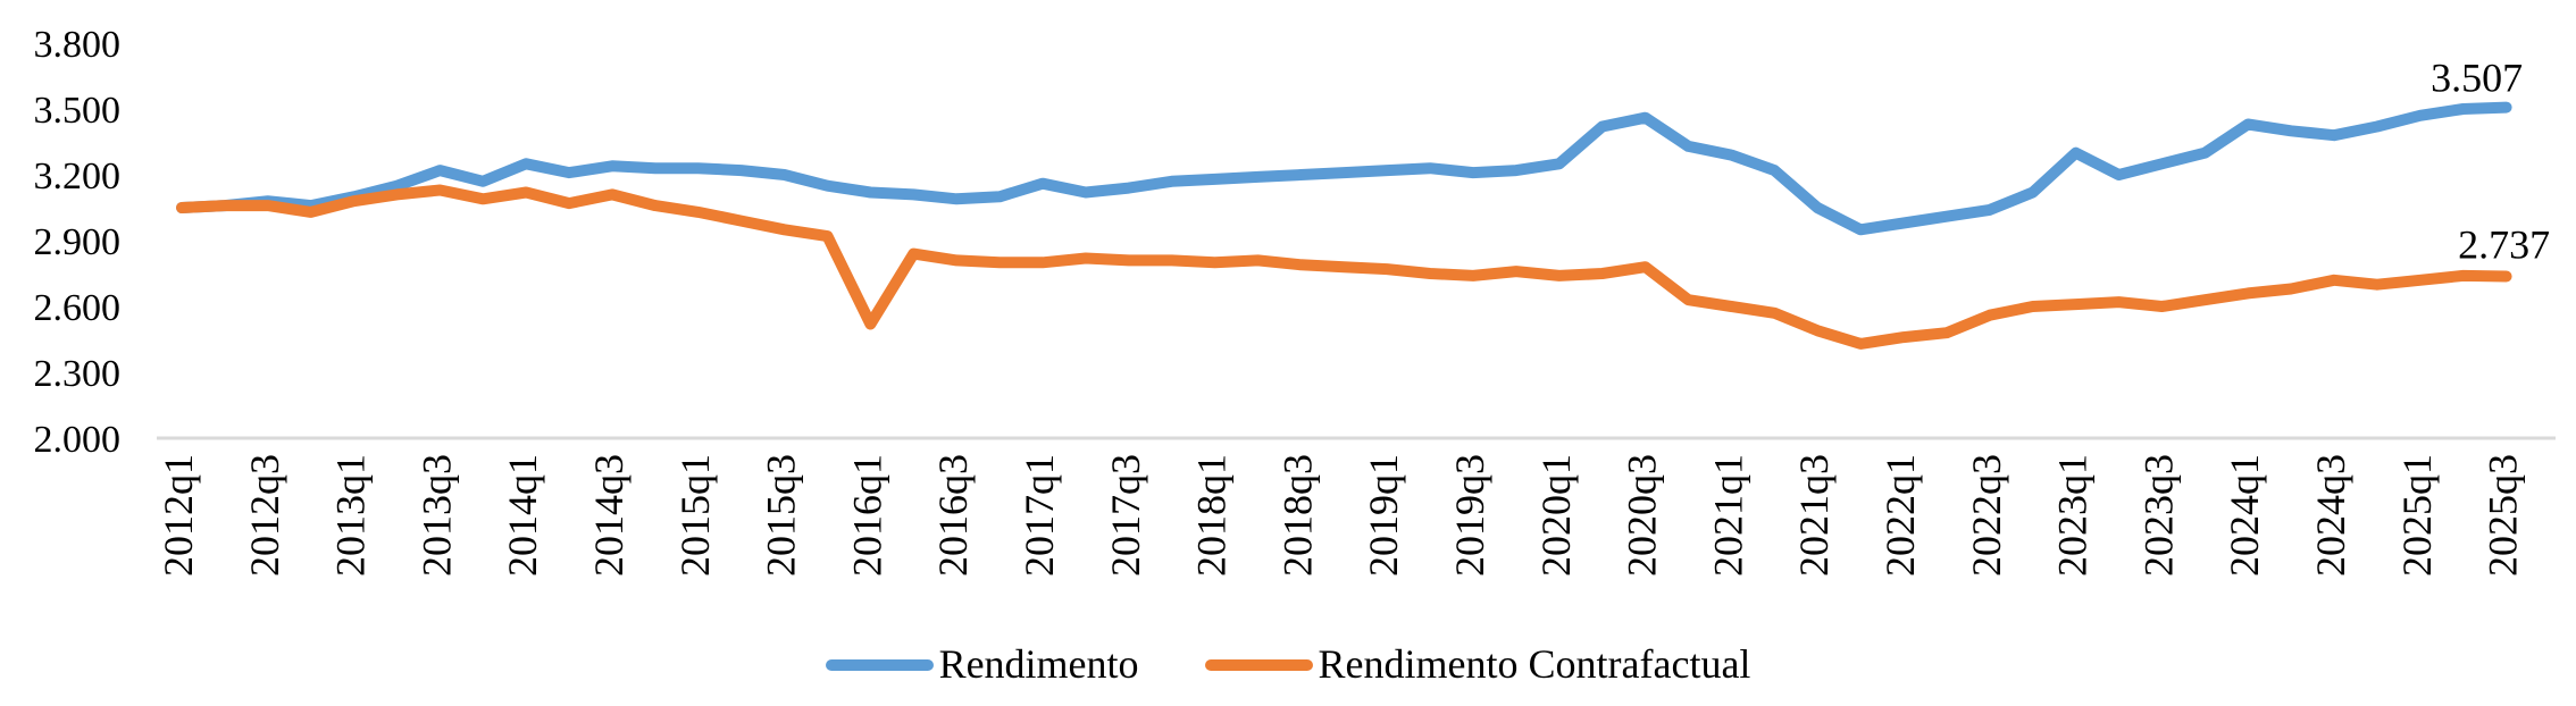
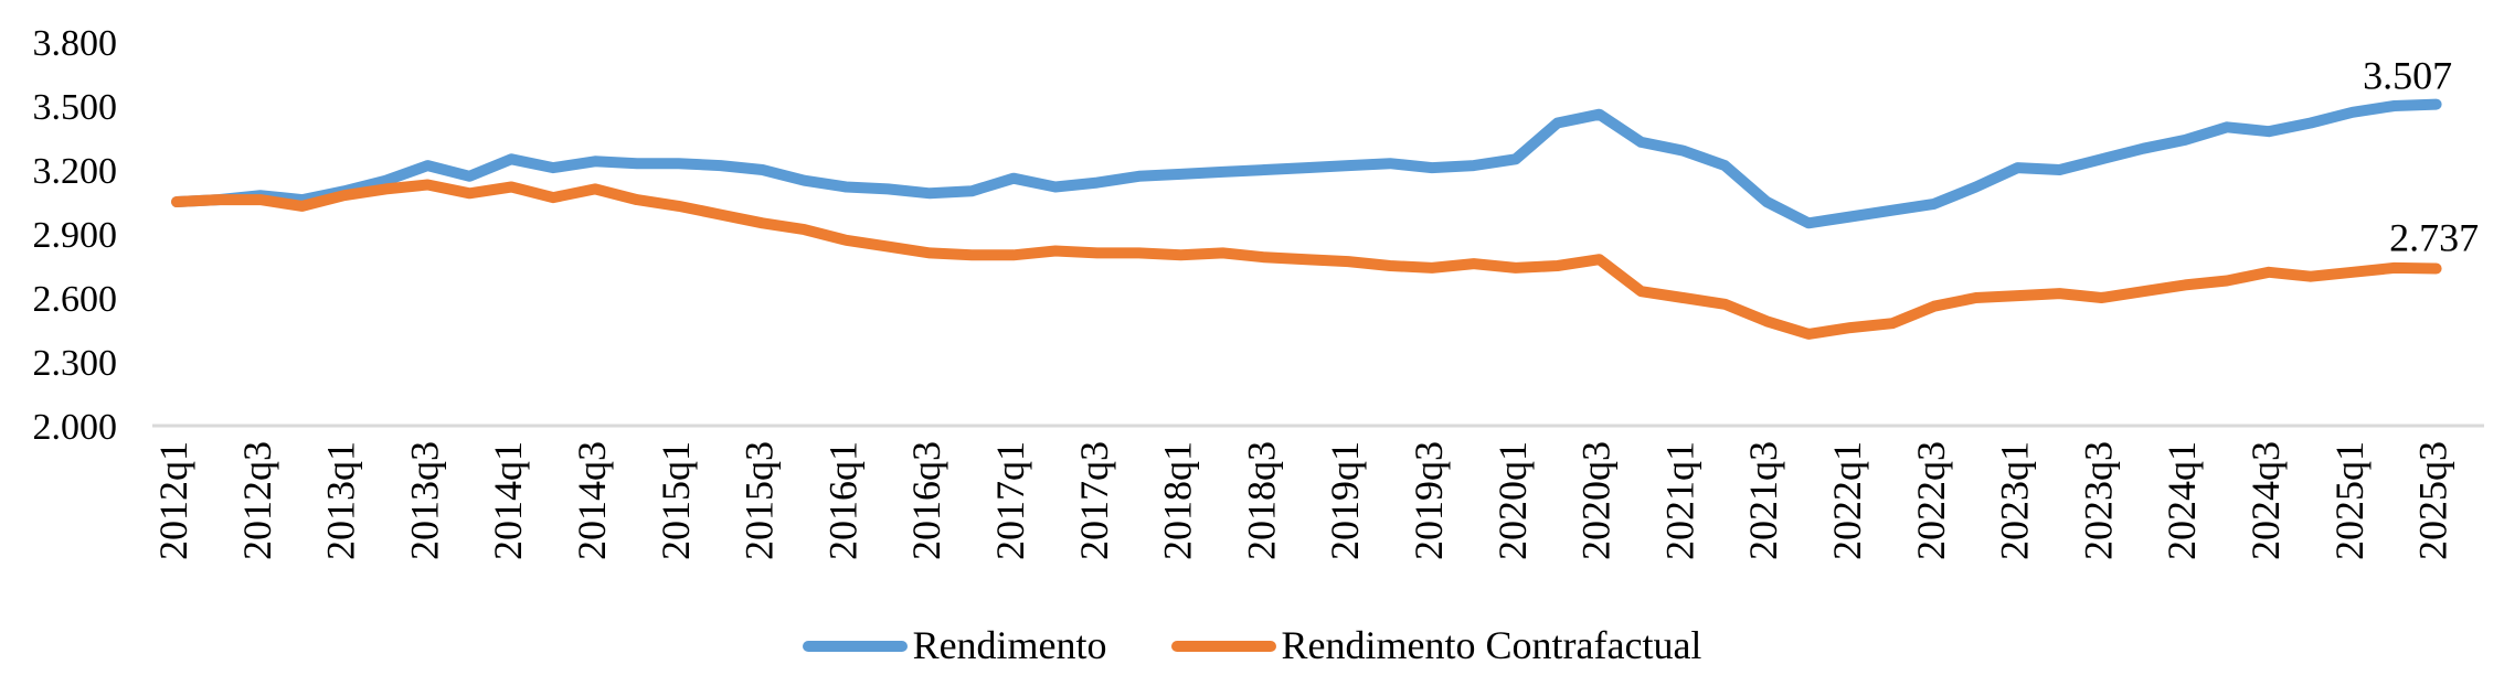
Rendimento Contrafactual/2016q1: 2.52 -> 2.87
Rendimento/2023q1: 3.30 -> 3.21
Rendimento/2024q1: 3.43 -> 3.34
